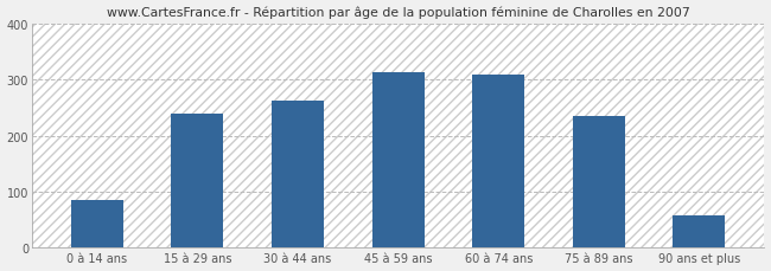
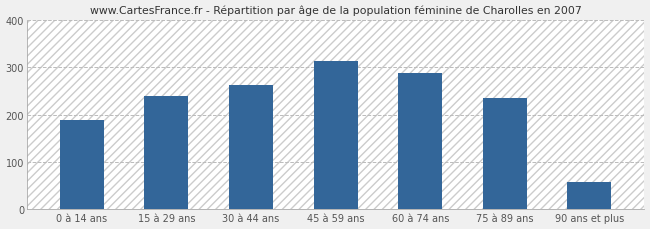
0 à 14 ans: 85 -> 188
60 à 74 ans: 310 -> 288
